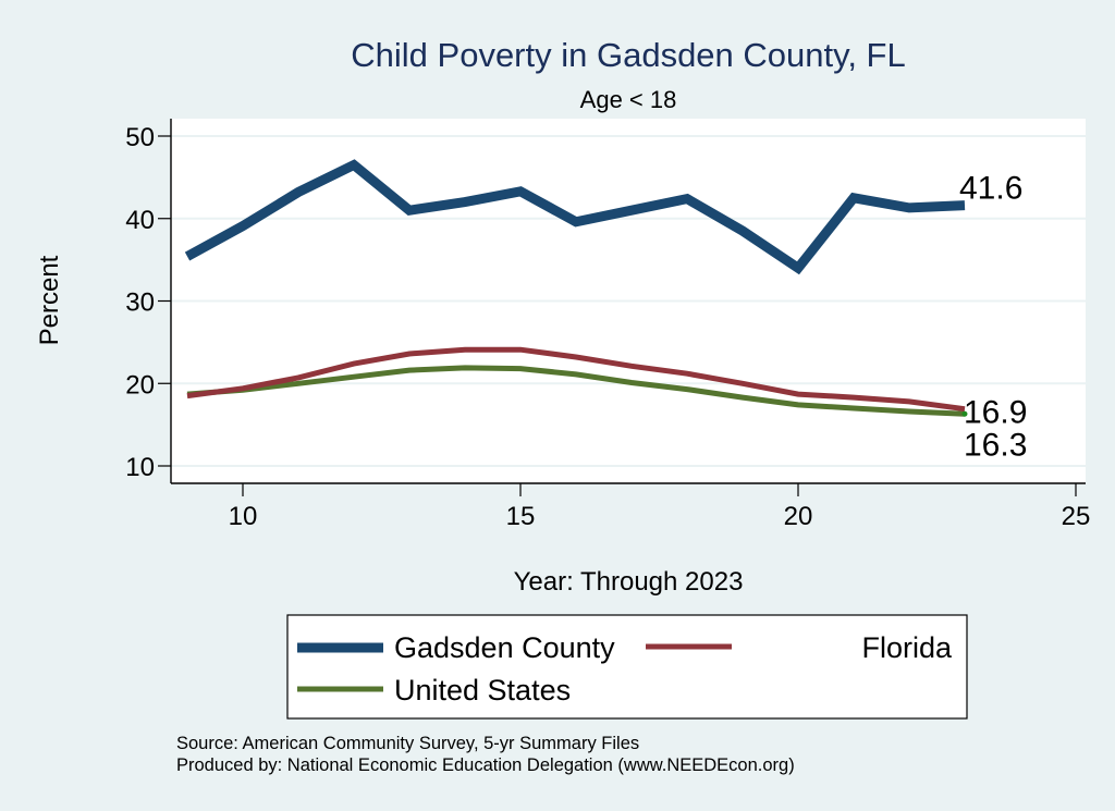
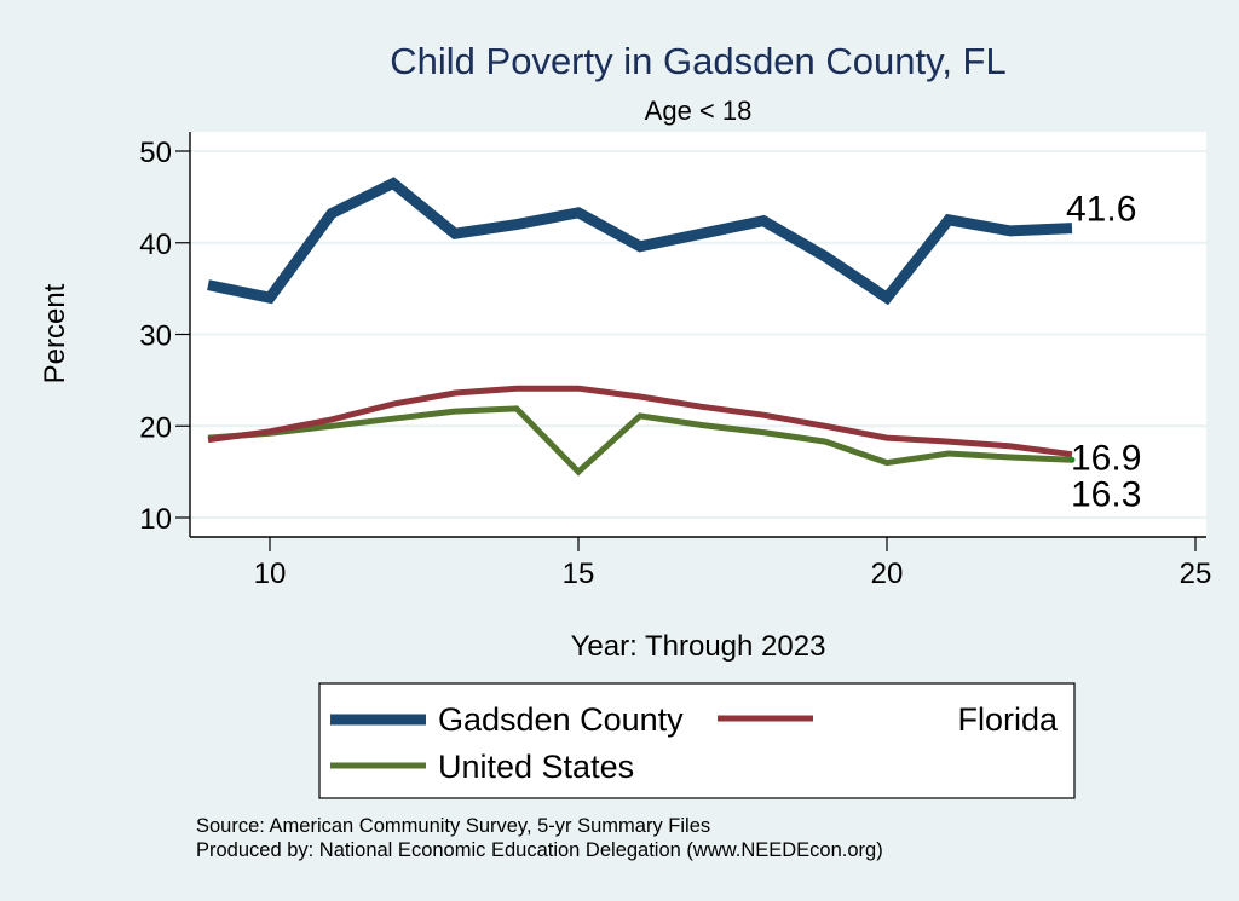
Gadsden County/10: 39 -> 34
United States/15: 22 -> 15
United States/20: 17 -> 16
